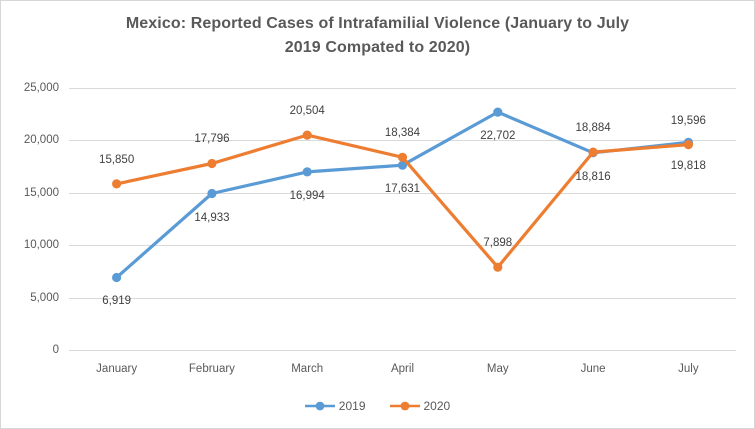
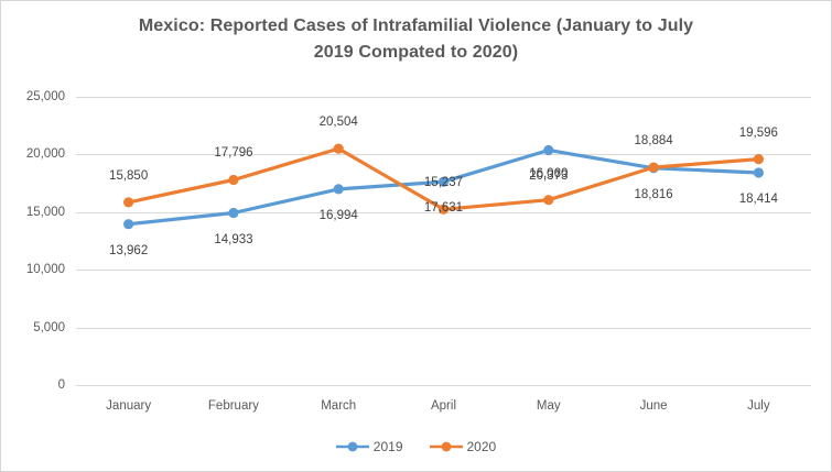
2019/January: 6,919 -> 13,962
2020/April: 18,384 -> 15,237
2019/May: 22,702 -> 20,373
2020/May: 7,898 -> 16,060
2019/July: 19,818 -> 18,414
